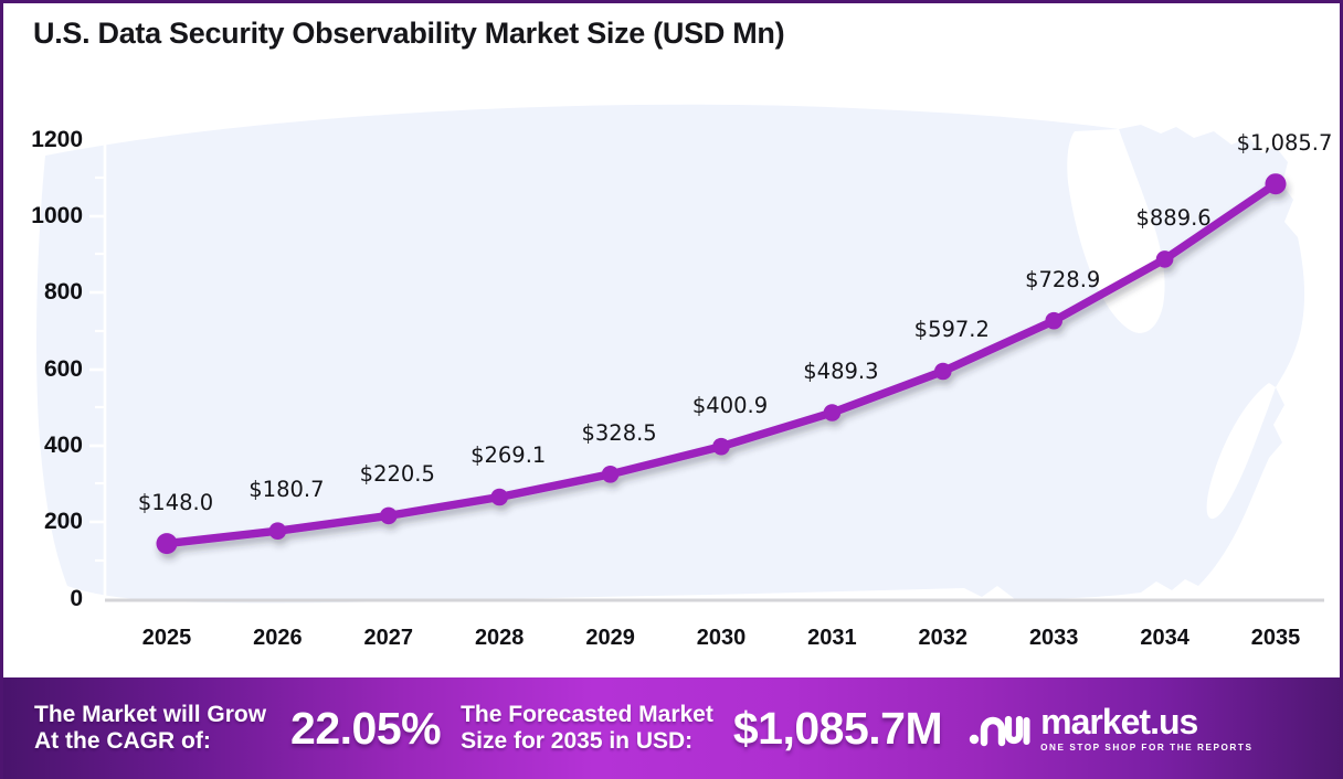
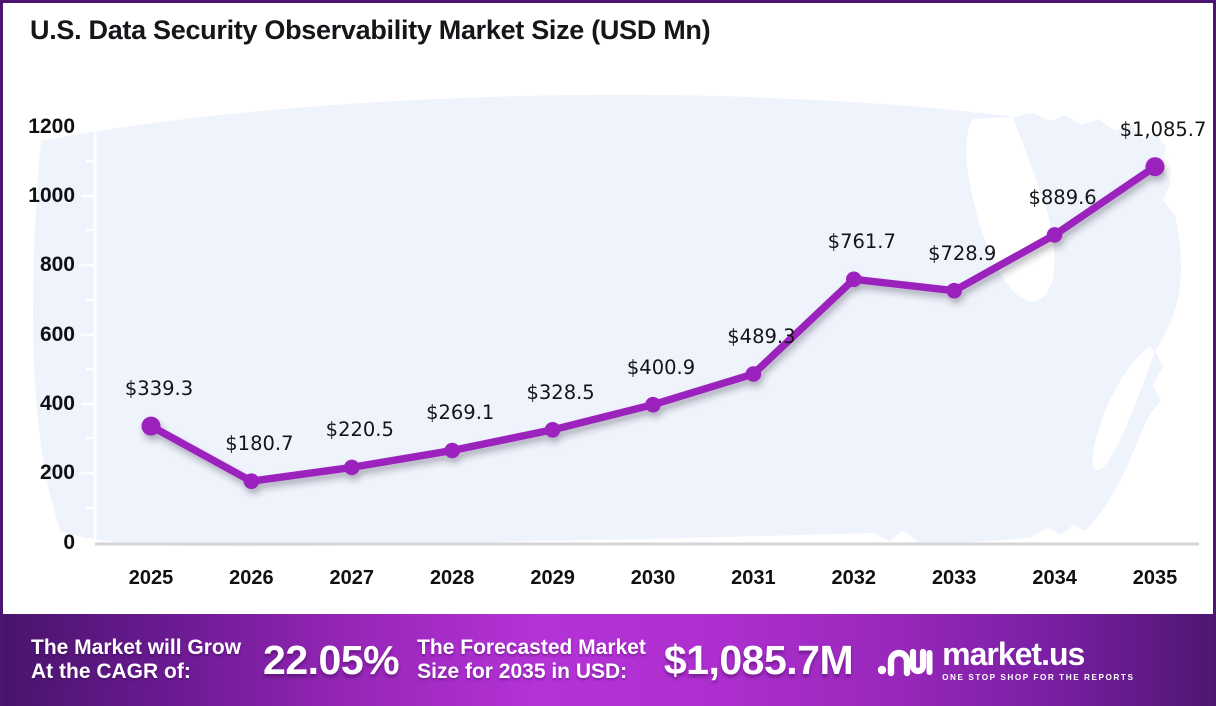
2025: $148.0 -> $339.3
2032: $597.2 -> $761.7
